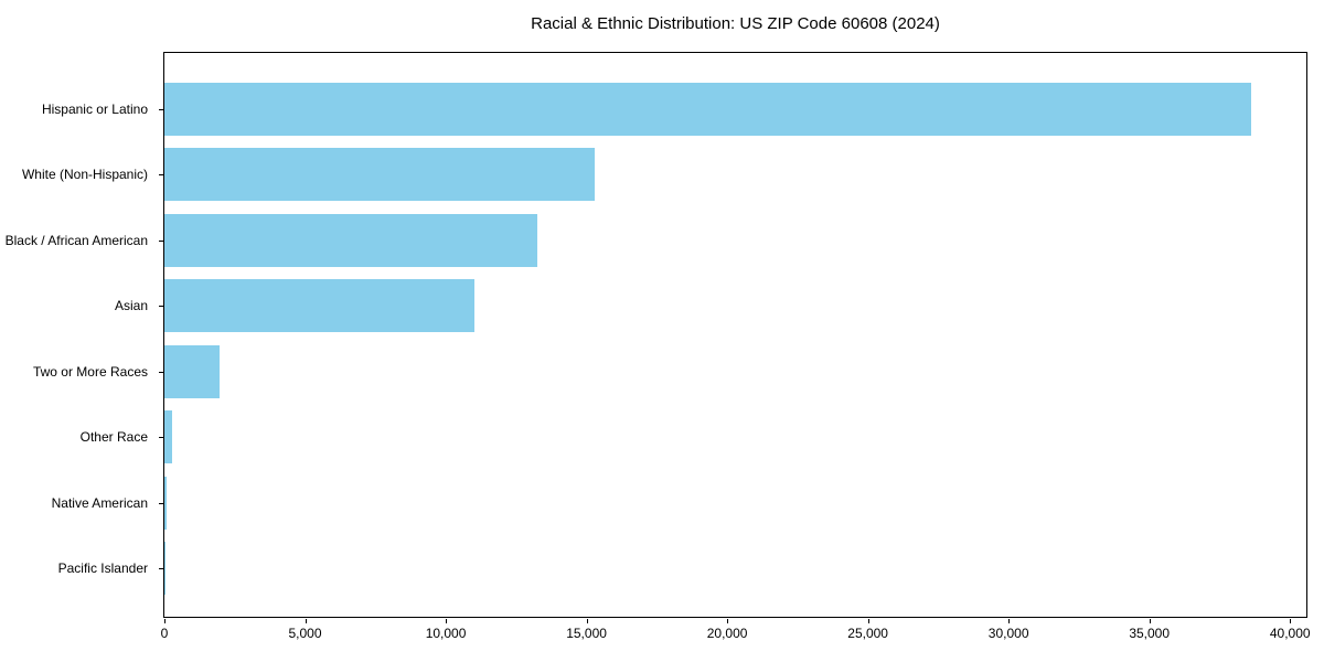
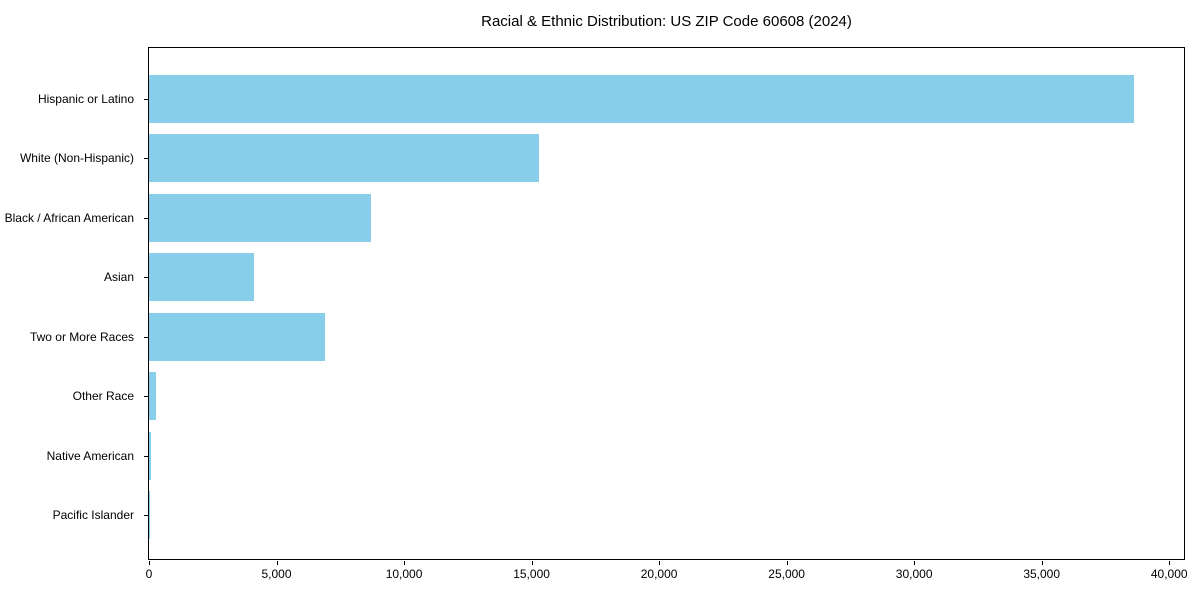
Black / African American: 13300 -> 8700
Asian: 11000 -> 4100
Two or More Races: 2000 -> 6900
